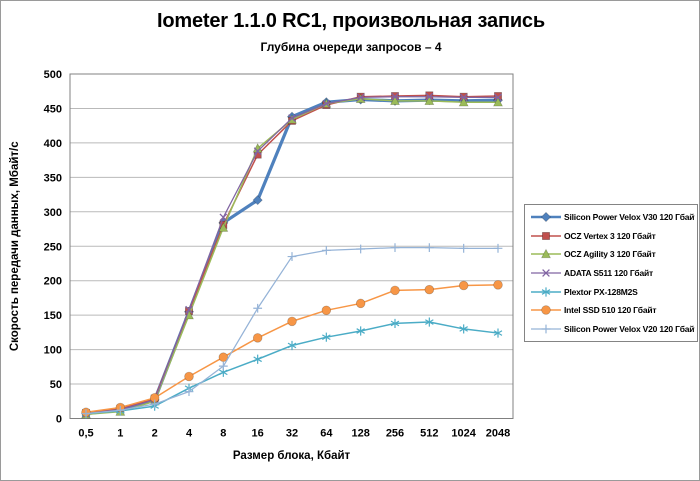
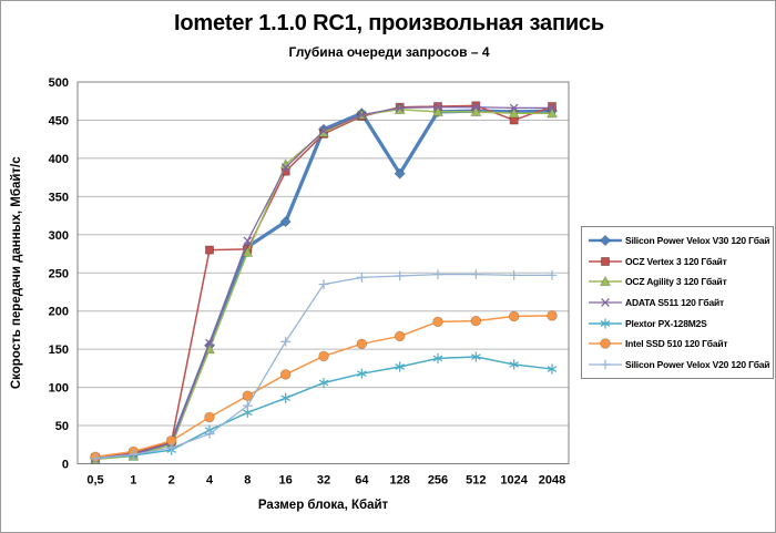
OCZ Vertex 3 120 Гбайт/4: 160 -> 280
Silicon Power Velox V30 120 Гбайт/128: 460 -> 380
OCZ Vertex 3 120 Гбайт/1024: 470 -> 450
